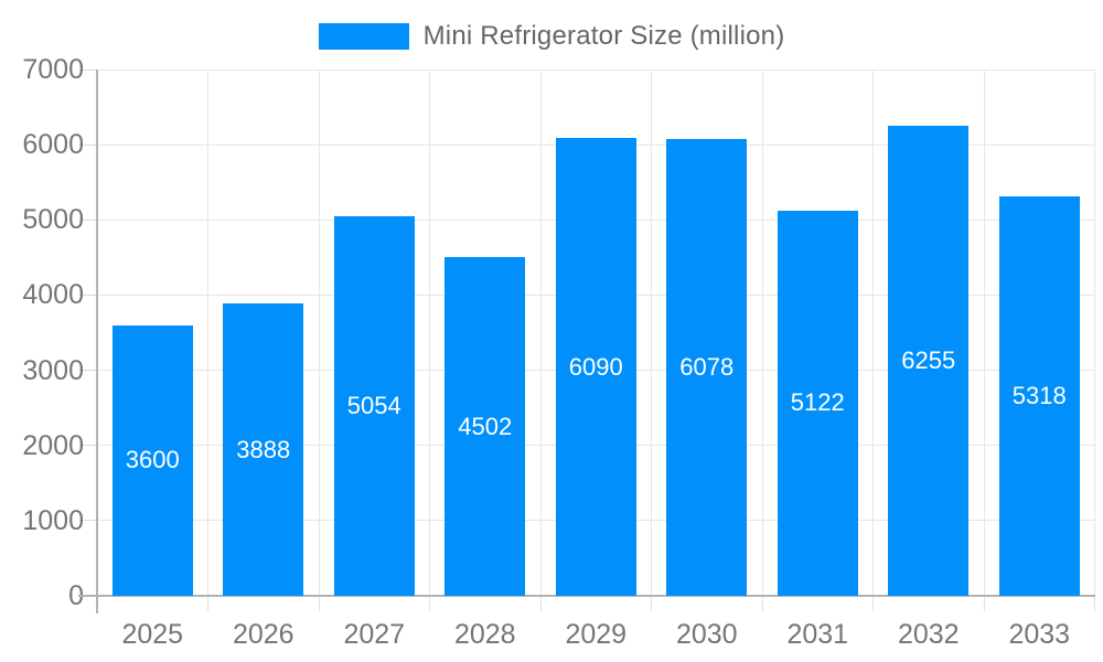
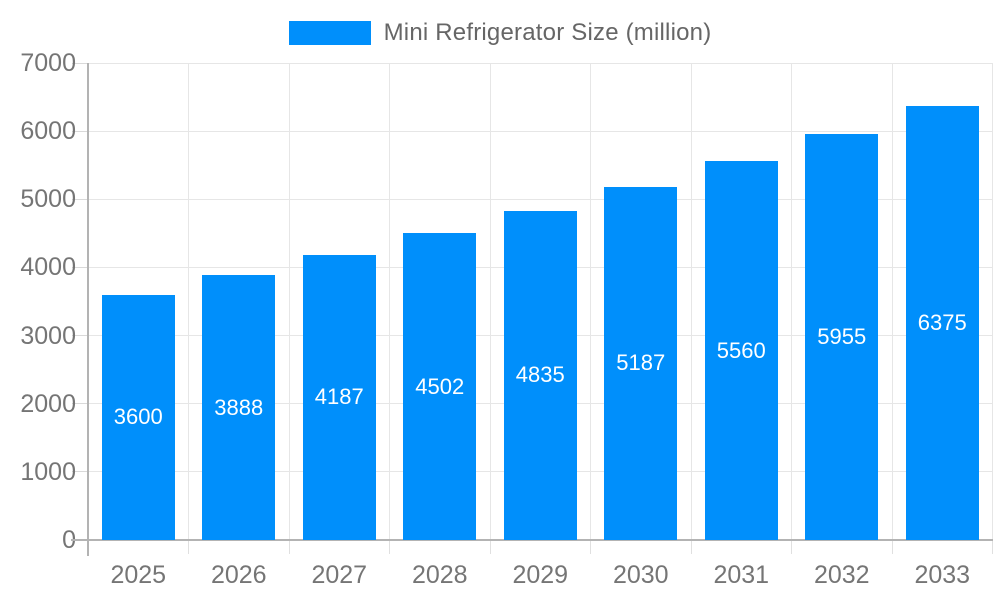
2027: 5054 -> 4187
2029: 6090 -> 4835
2030: 6078 -> 5187
2031: 5122 -> 5560
2032: 6255 -> 5955
2033: 5318 -> 6375
